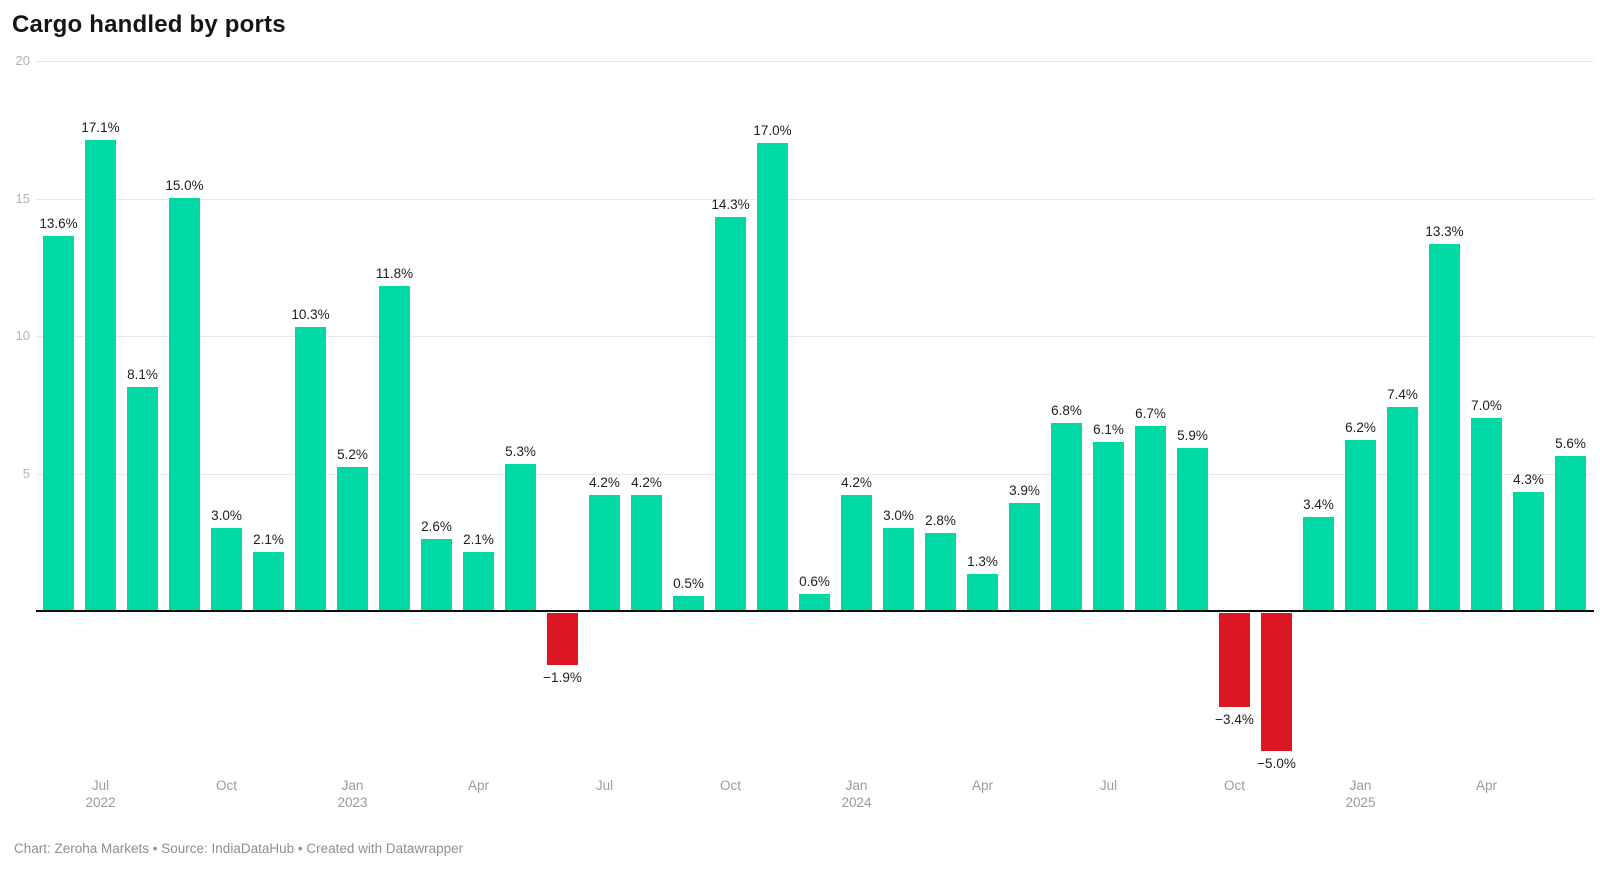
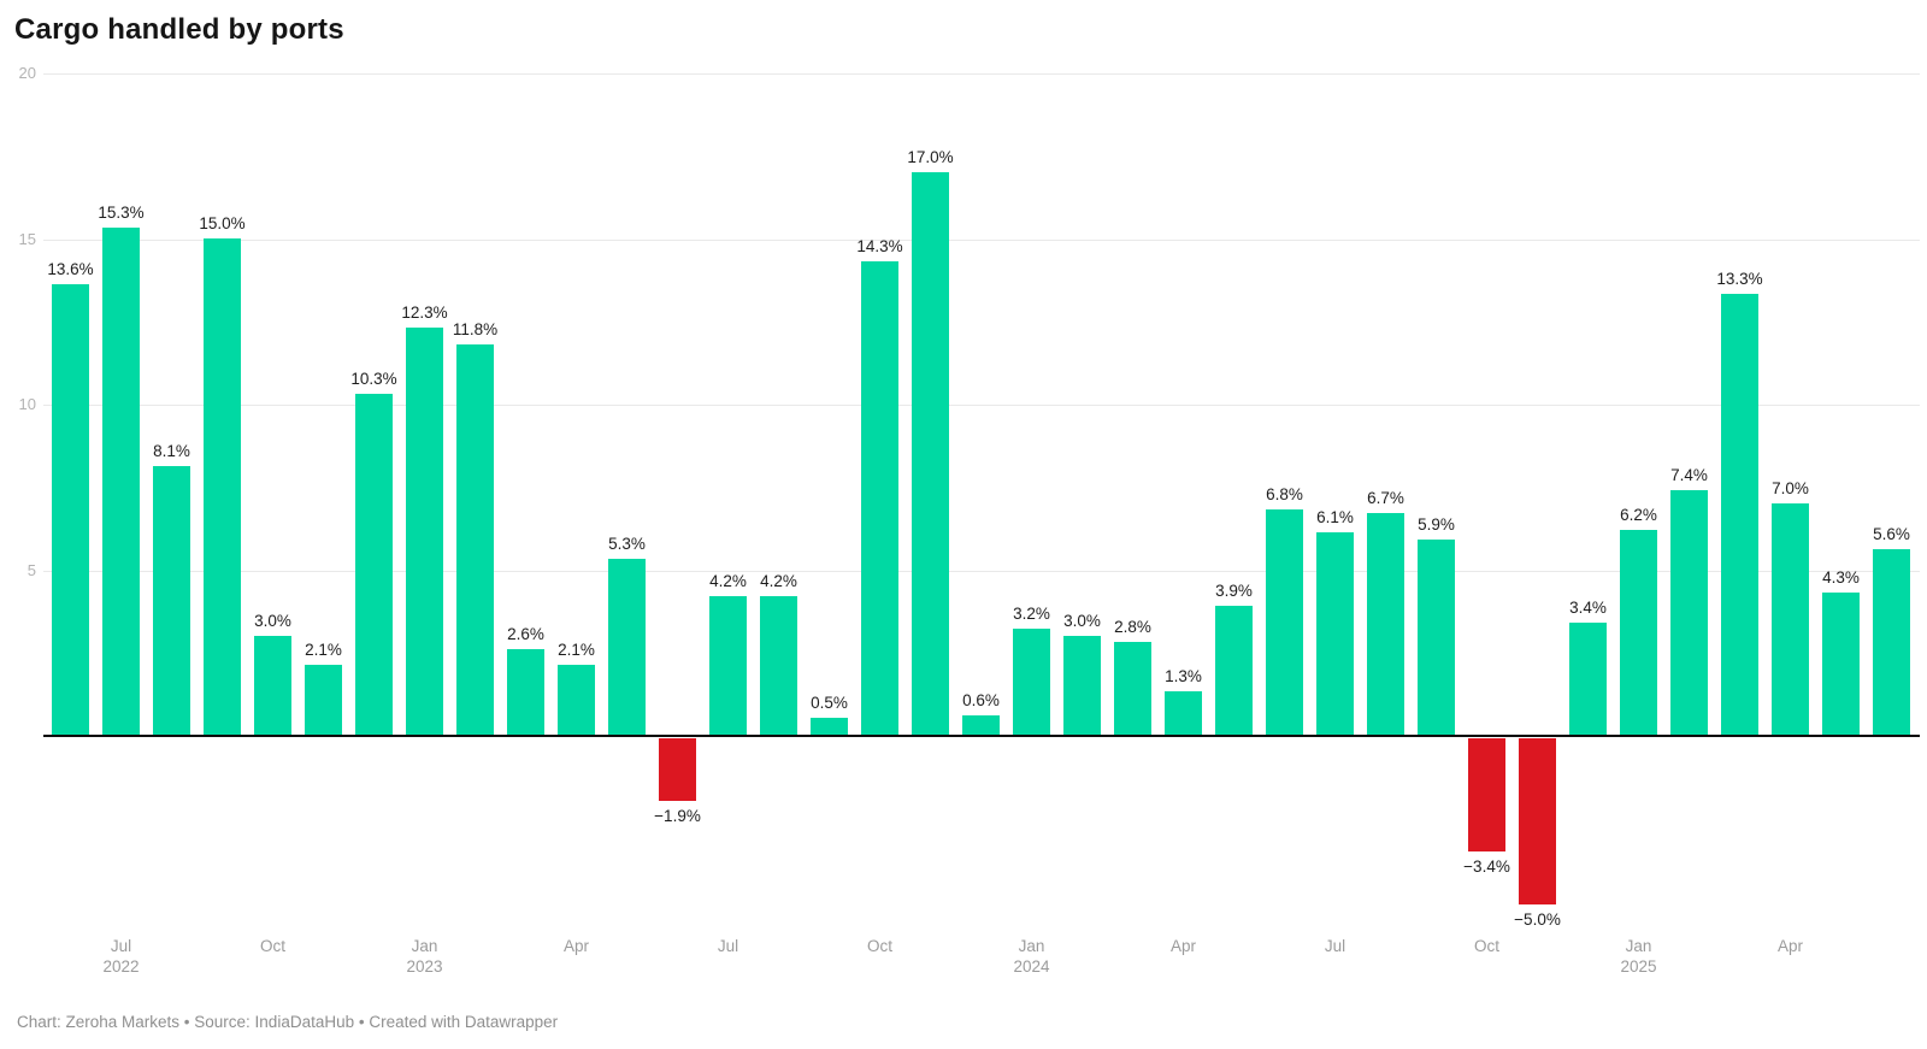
Jul 2022: 17.1% -> 15.3%
Jan 2023: 5.2% -> 12.3%
Jan 2024: 4.2% -> 3.2%
